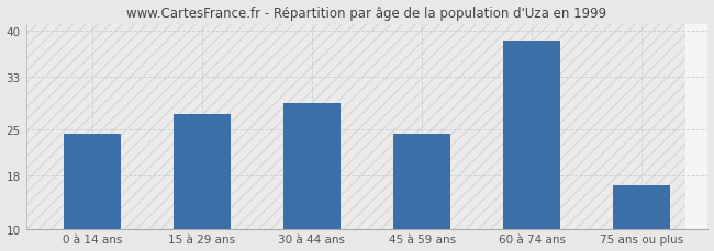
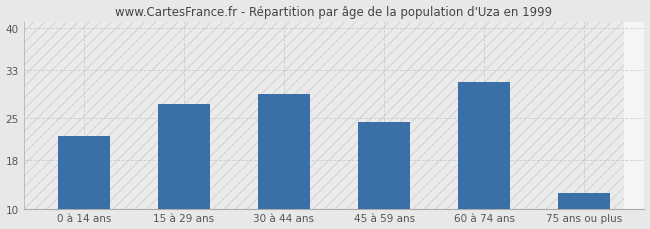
0 à 14 ans: 24.3 -> 22.0
60 à 74 ans: 38.5 -> 31.0
75 ans ou plus: 16.5 -> 12.6
